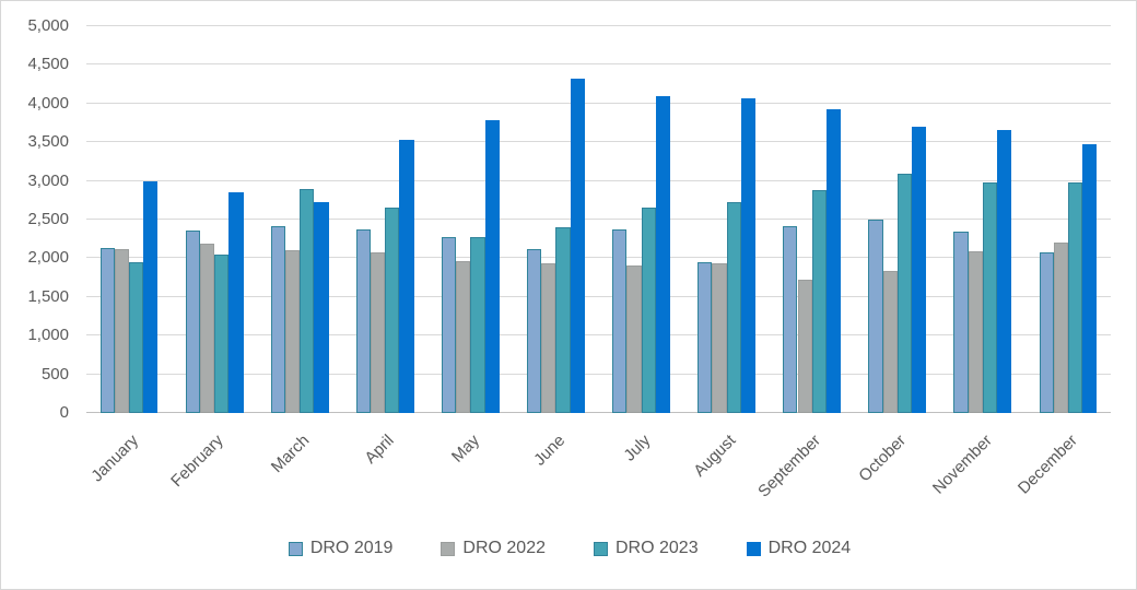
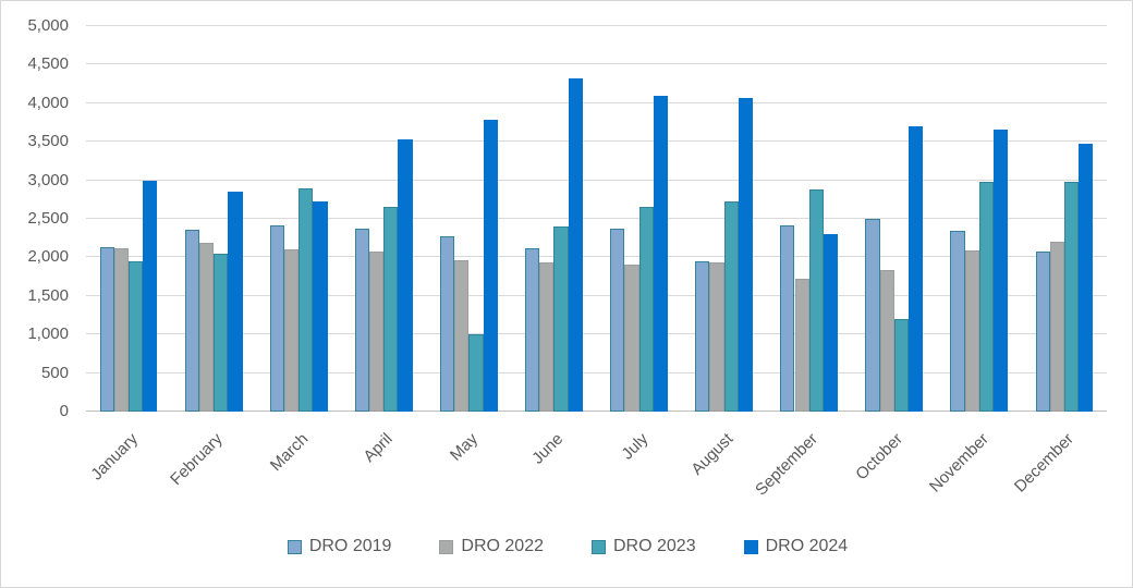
DRO 2023/May: 2300 -> 1000
DRO 2024/September: 3900 -> 2300
DRO 2023/October: 3100 -> 1200
